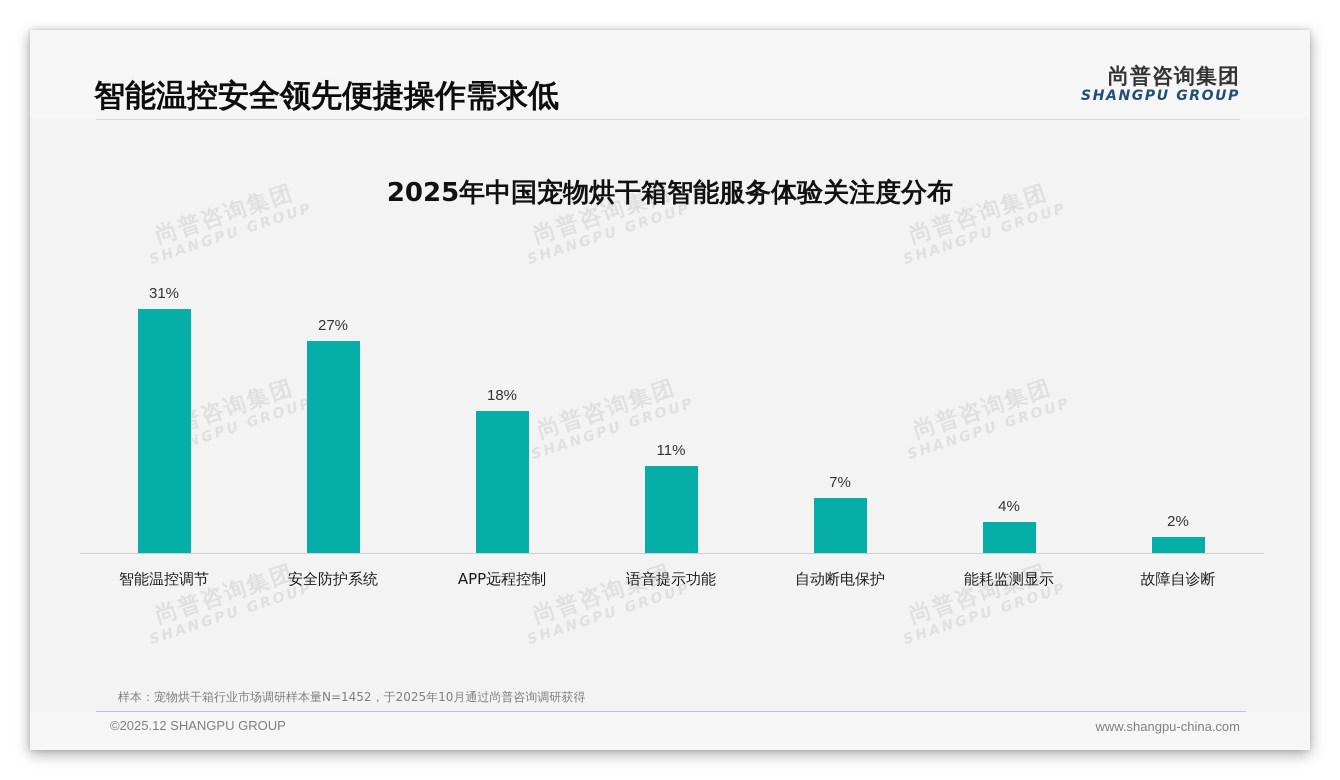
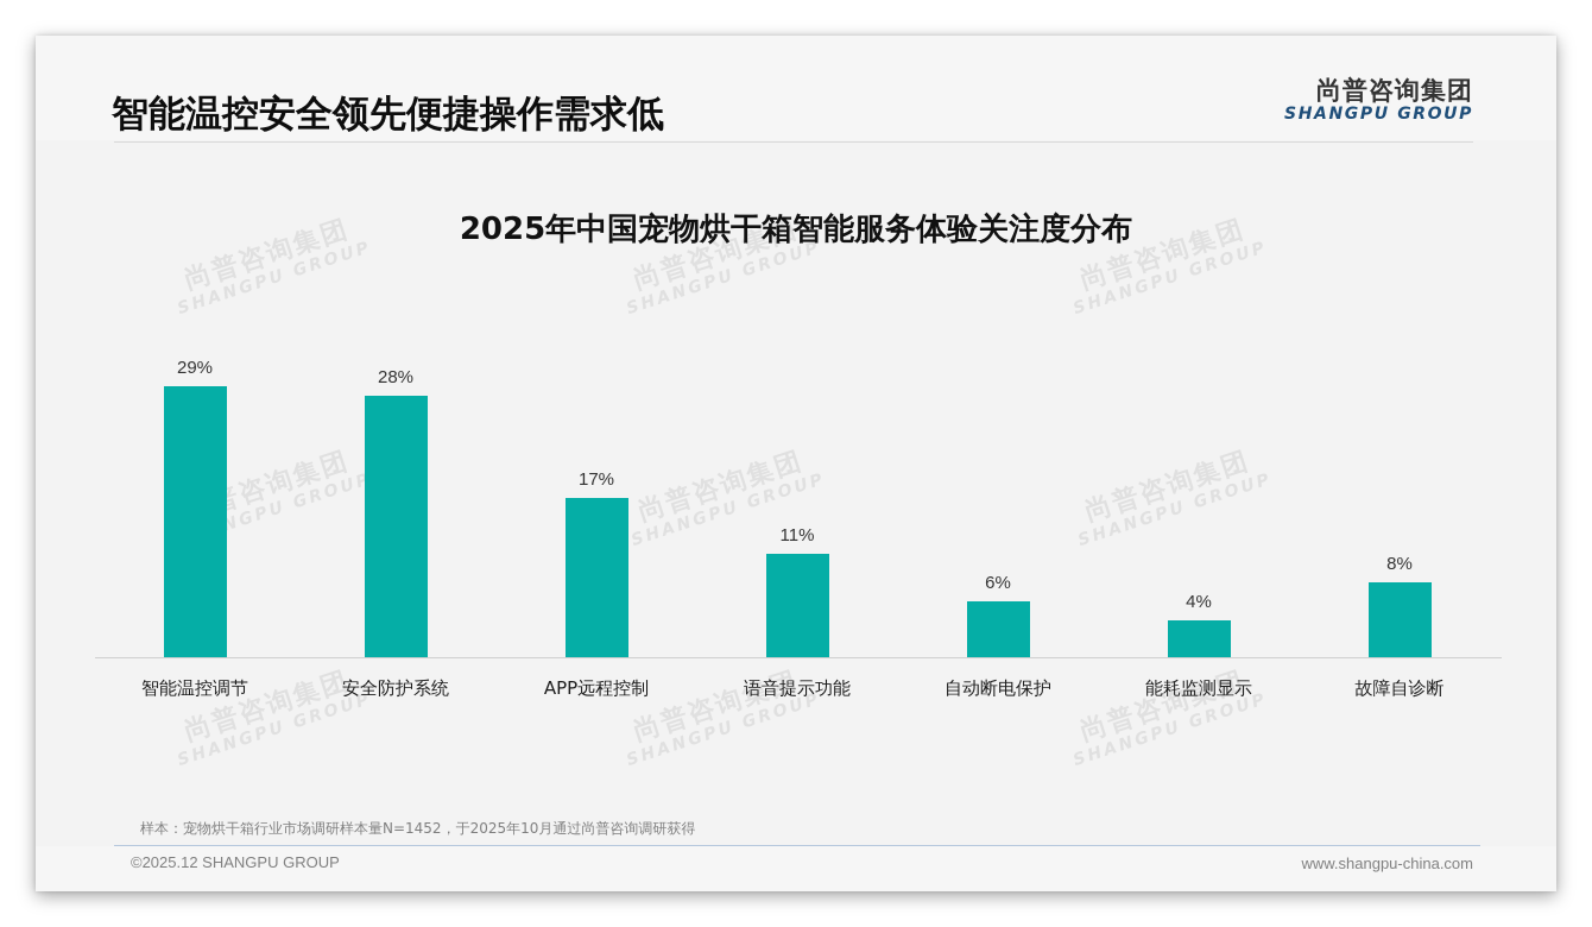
智能温控调节: 31% -> 29%
安全防护系统: 27% -> 28%
APP远程控制: 18% -> 17%
自动断电保护: 7% -> 6%
故障自诊断: 2% -> 8%
